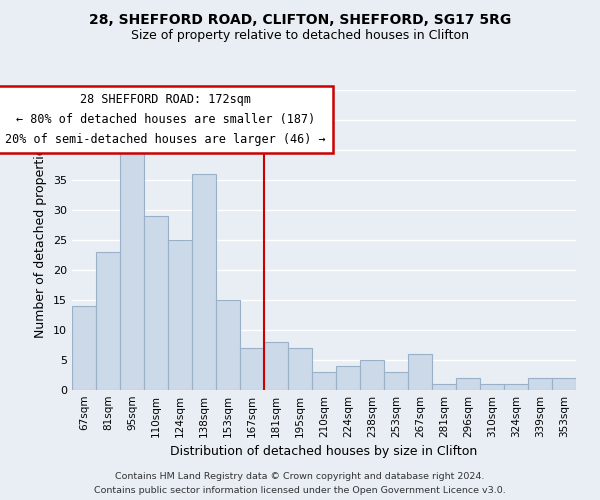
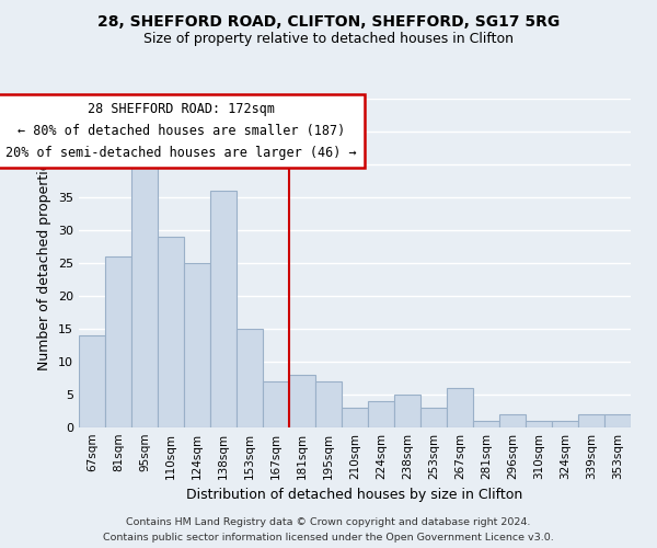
81sqm: 23 -> 26
